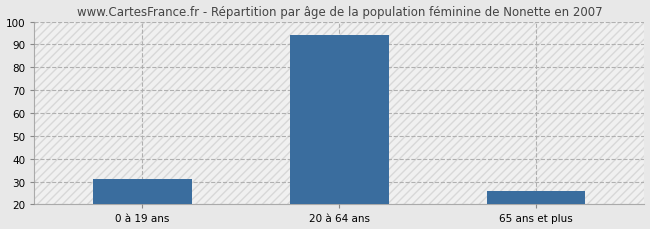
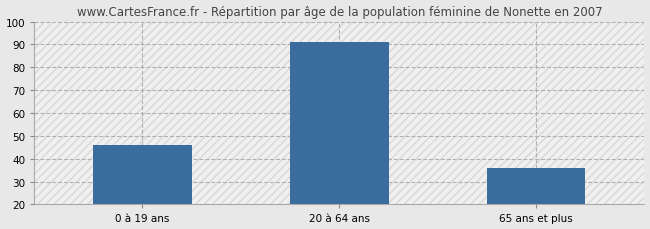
0 à 19 ans: 31 -> 46
20 à 64 ans: 94 -> 91
65 ans et plus: 26 -> 36
